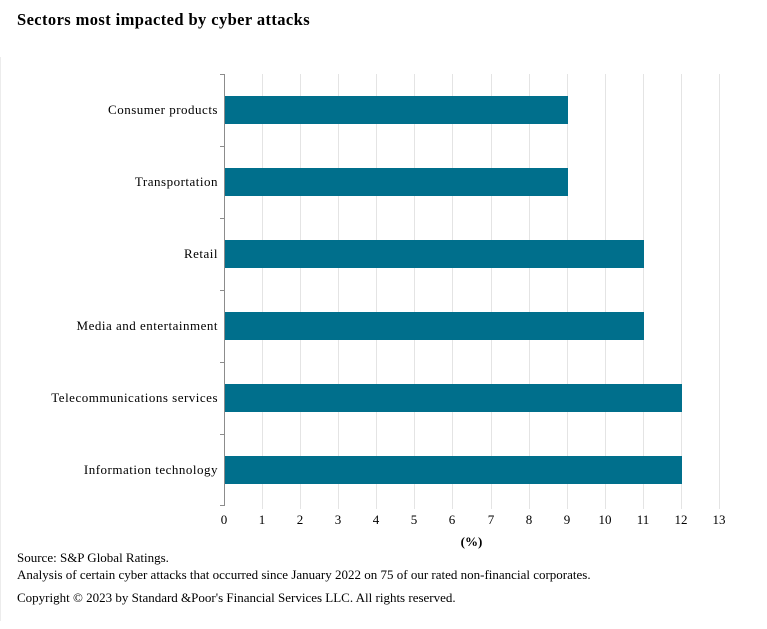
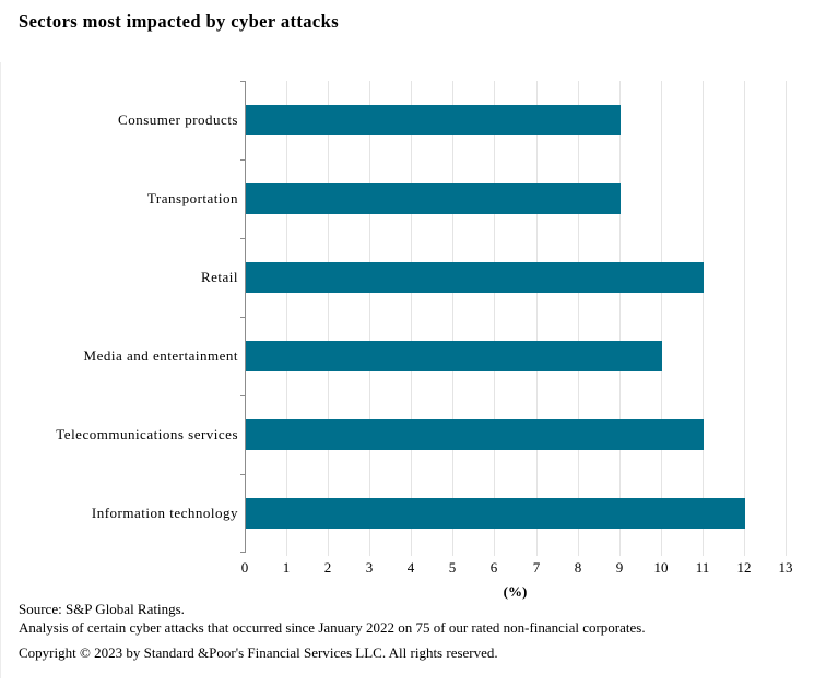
Media and entertainment: 11 -> 10
Telecommunications services: 12 -> 11
